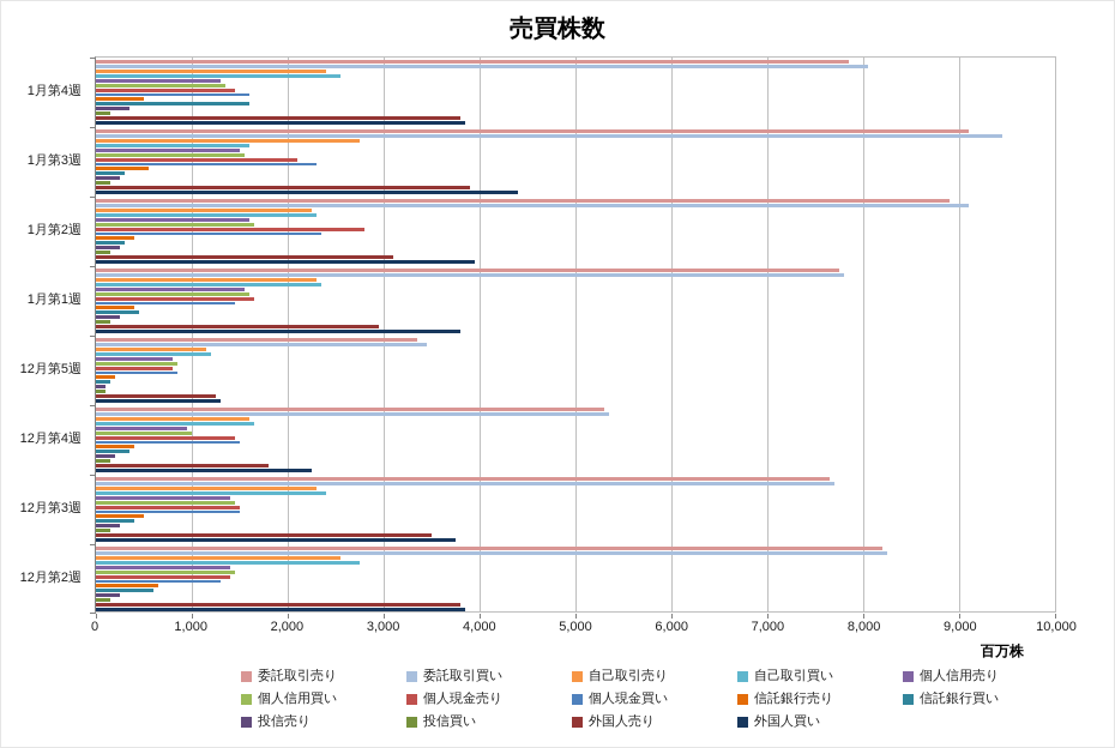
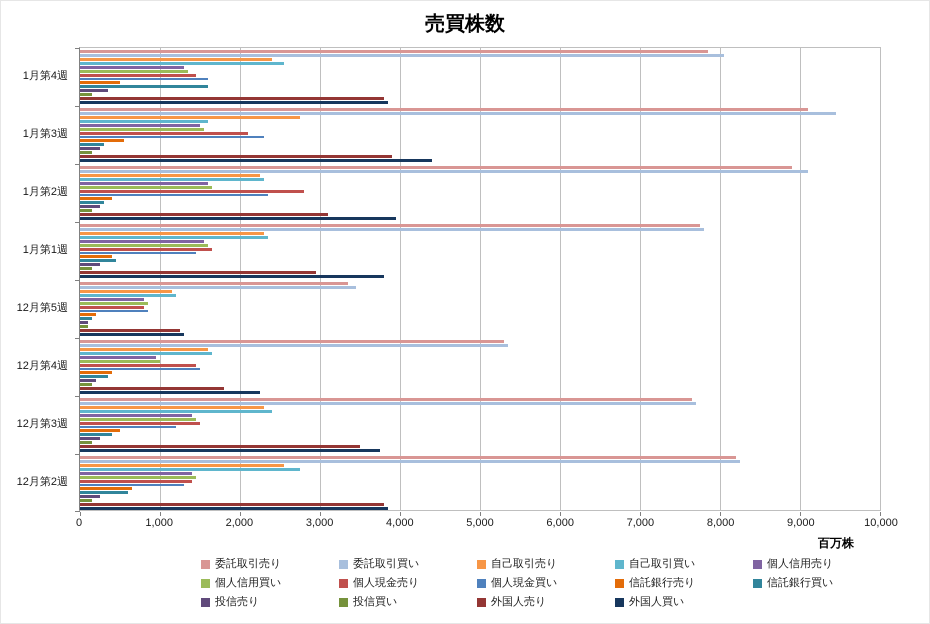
個人現金買い/12月第3週: 1500 -> 1200
